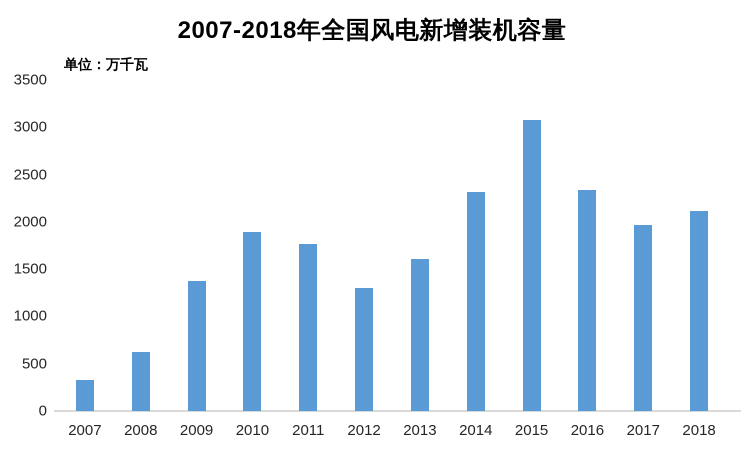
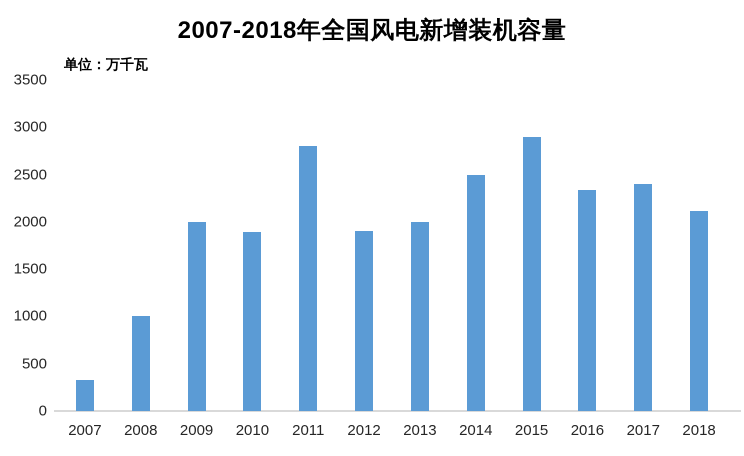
2008: 600 -> 1000
2009: 1400 -> 2000
2011: 1800 -> 2800
2012: 1300 -> 1900
2013: 1600 -> 2000
2014: 2300 -> 2500
2015: 3100 -> 2900
2017: 2000 -> 2400
